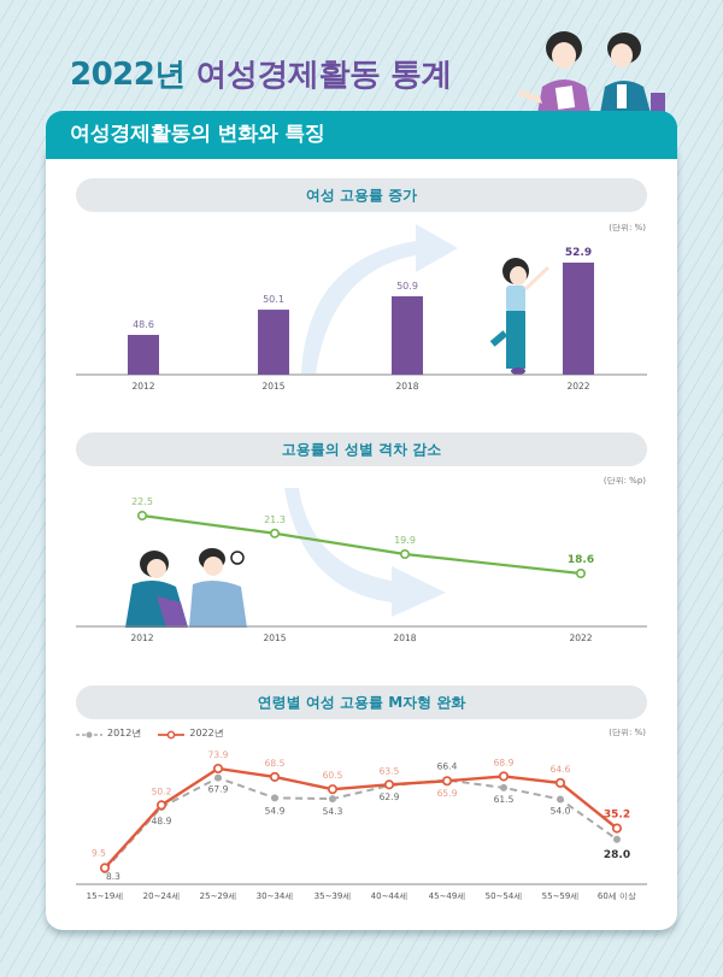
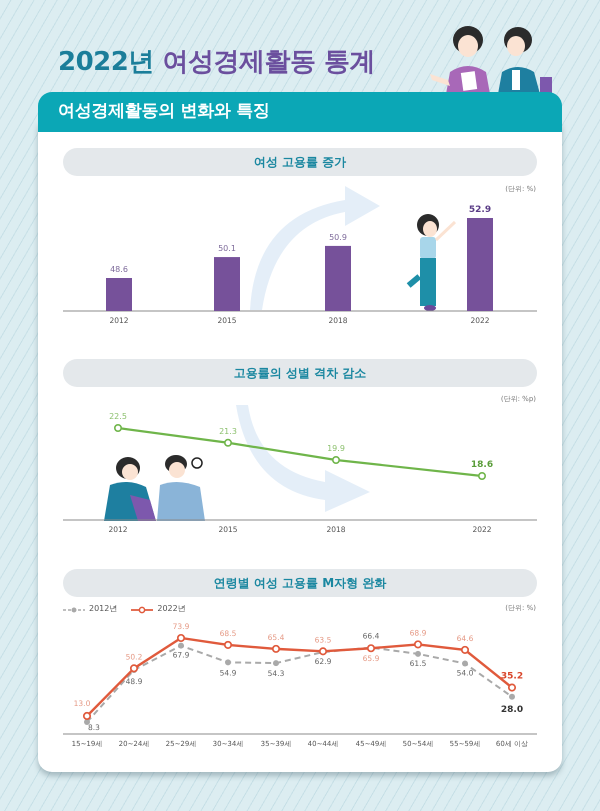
연령별 여성 고용률 M자형 완화/2022년/15~19세: 9.5 -> 13.0
연령별 여성 고용률 M자형 완화/2022년/35~39세: 60.5 -> 65.4
